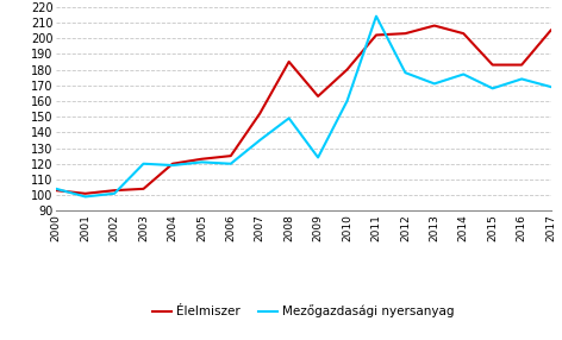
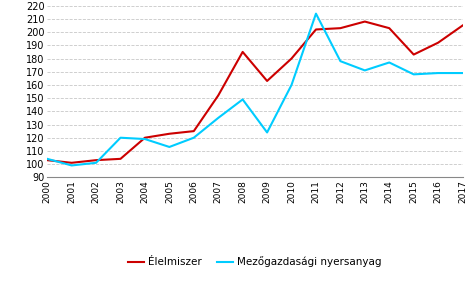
Mezőgazdasági nyersanyag/2005: 121 -> 113
Élelmiszer/2016: 183 -> 192
Mezőgazdasági nyersanyag/2016: 174 -> 169
